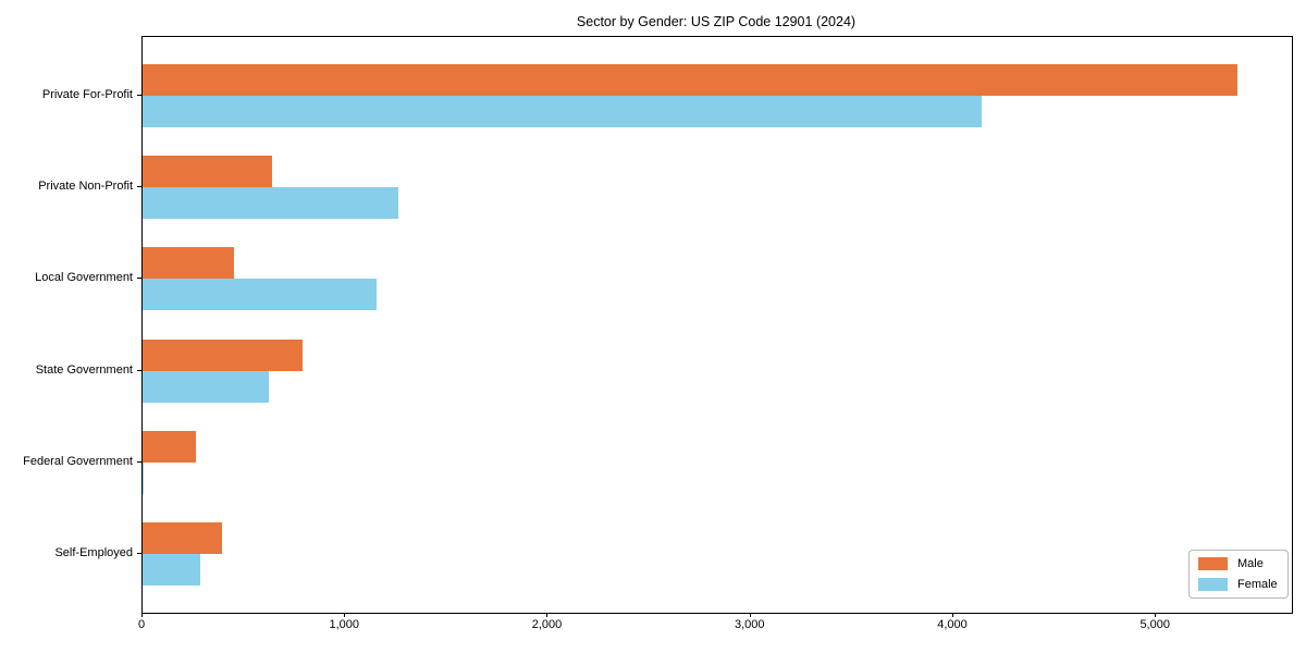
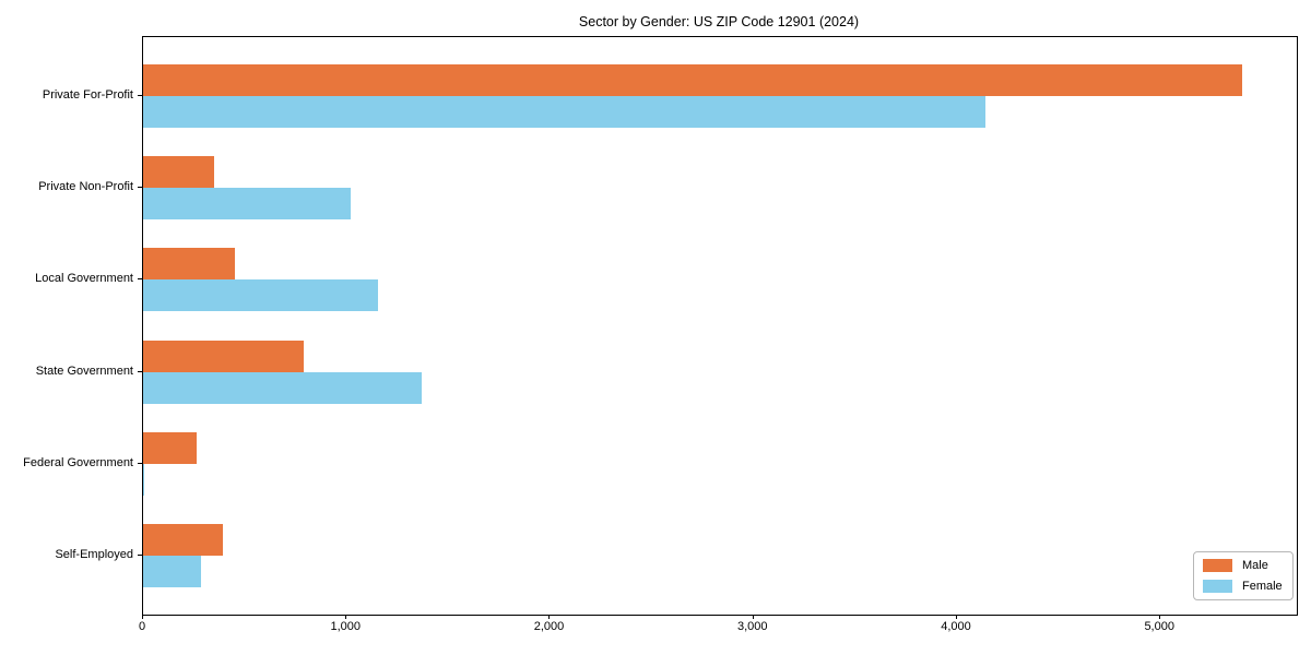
Male/Private Non-Profit: 640 -> 350
Female/Private Non-Profit: 1260 -> 1020
Female/State Government: 620 -> 1370
